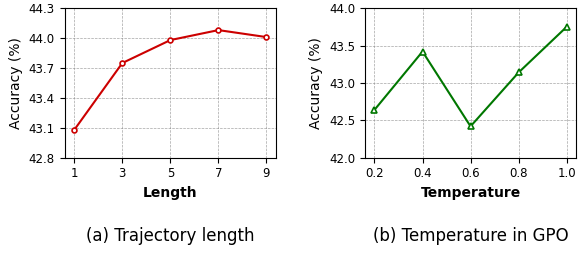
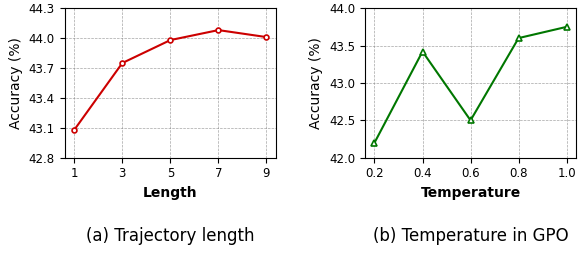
0.2: 42.64 -> 42.20
0.6: 42.42 -> 42.50
0.8: 43.14 -> 43.60
